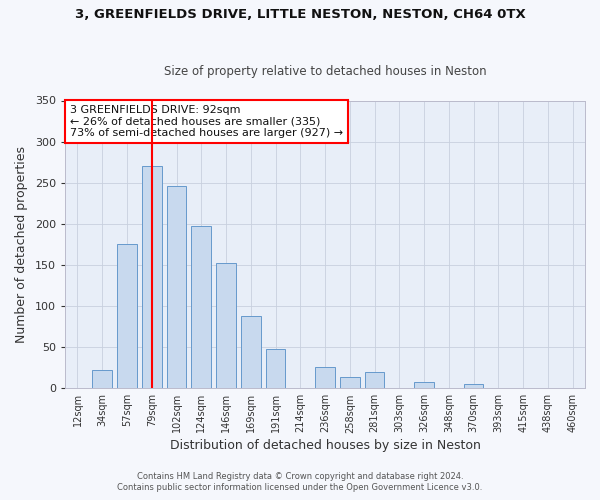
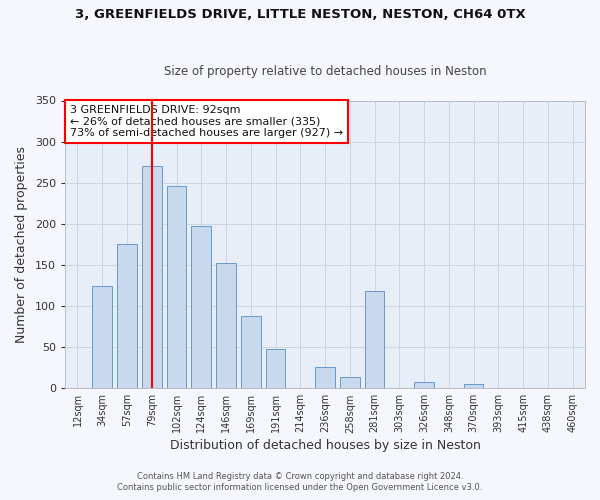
34sqm: 22 -> 124
281sqm: 20 -> 118
